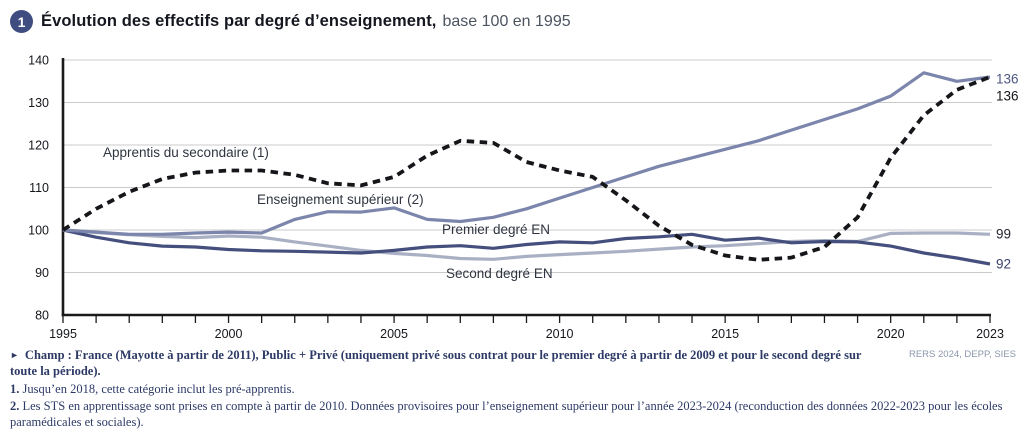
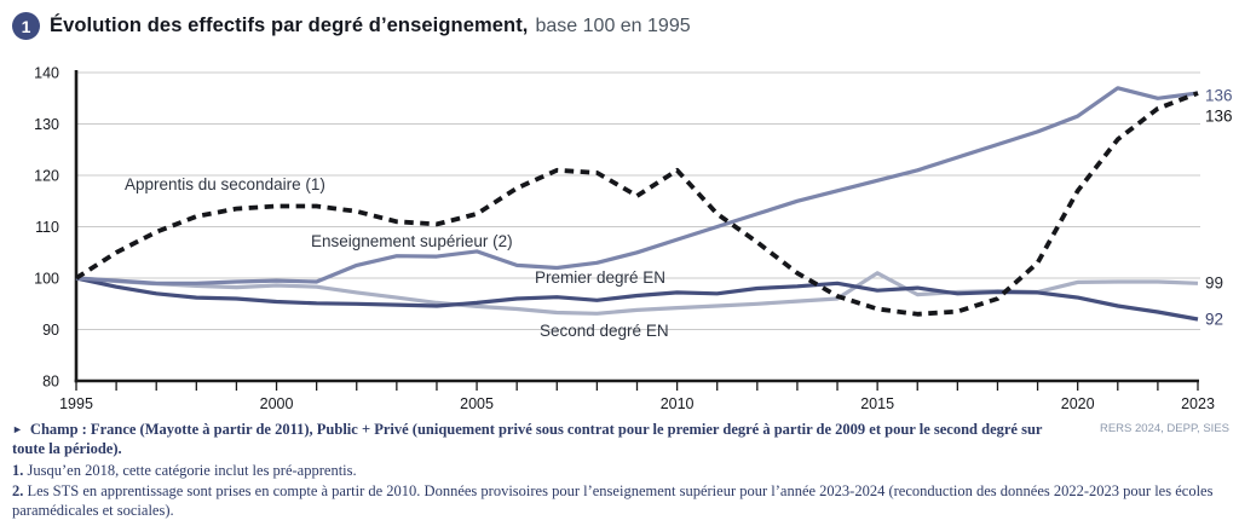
Apprentis du secondaire (1)/2010: 114 -> 121
Second degré EN/2015: 96 -> 101
